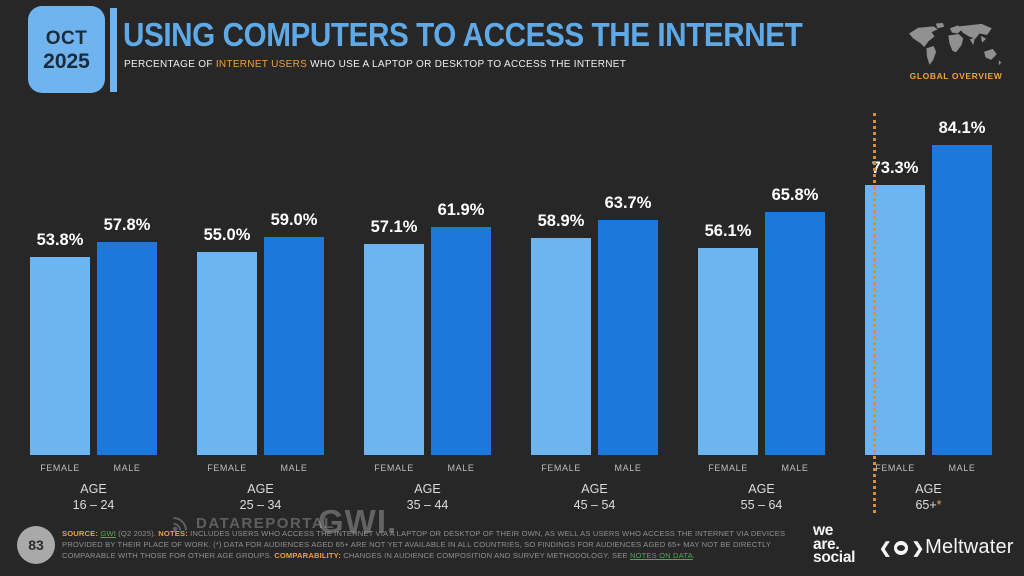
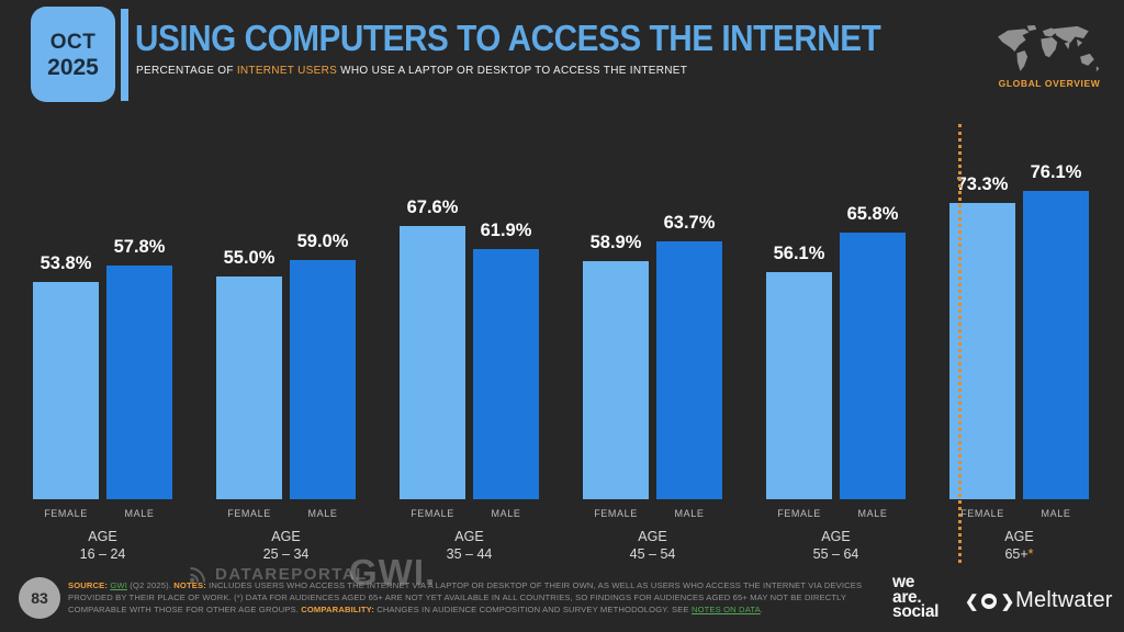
FEMALE/35 – 44: 57.1% -> 67.6%
MALE/65+*: 84.1% -> 76.1%
